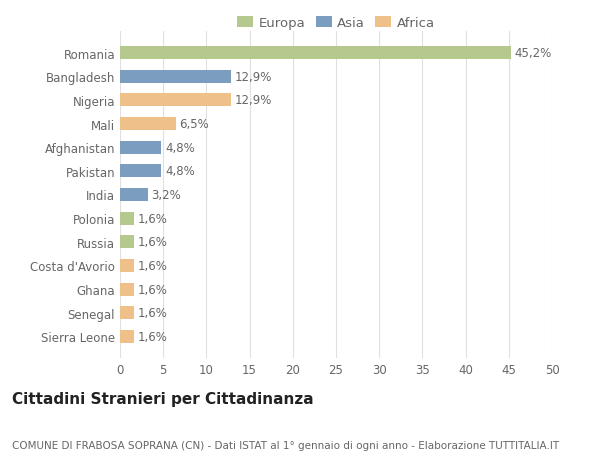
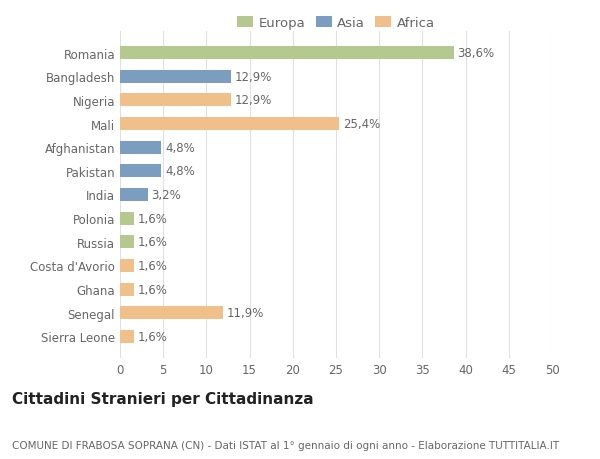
Romania: 45,2% -> 38,6%
Mali: 6,5% -> 25,4%
Senegal: 1,6% -> 11,9%
